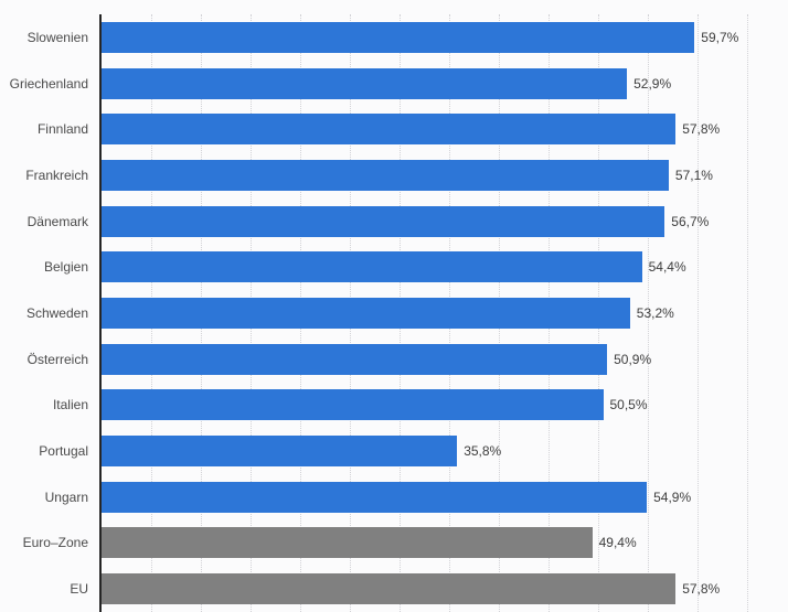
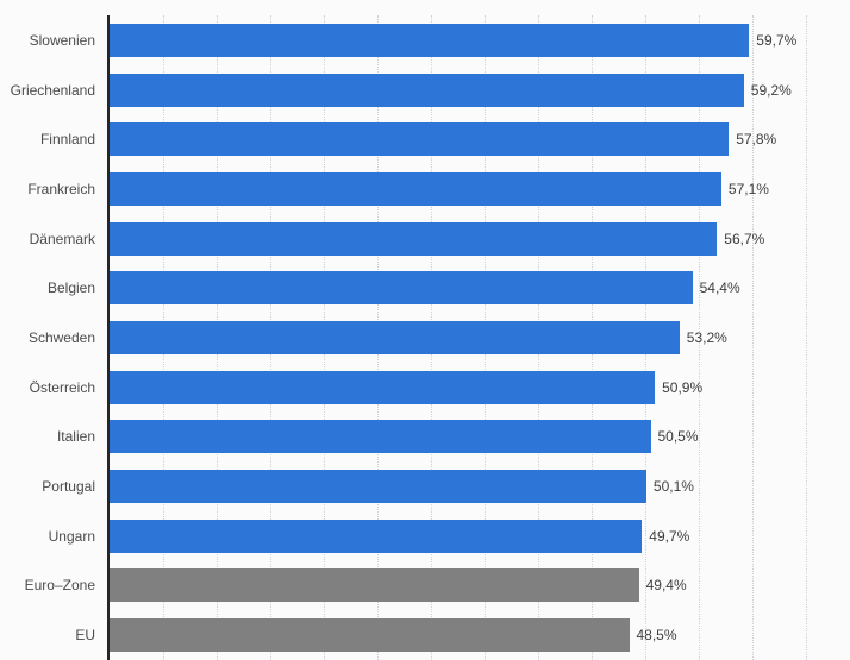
Griechenland: 52,9% -> 59,2%
Portugal: 35,8% -> 50,1%
Ungarn: 54,9% -> 49,7%
EU: 57,8% -> 48,5%
